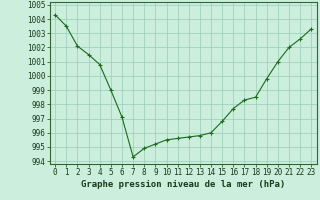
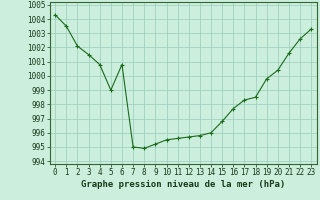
6: 997.1 -> 1000.8
7: 994.3 -> 995.0
20: 1001.0 -> 1000.4
21: 1002.0 -> 1001.6
